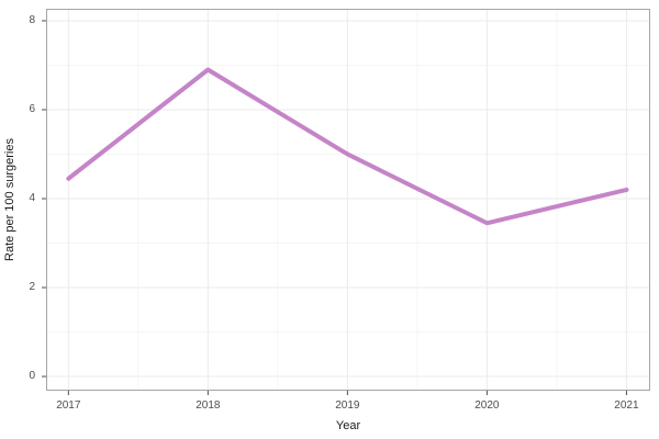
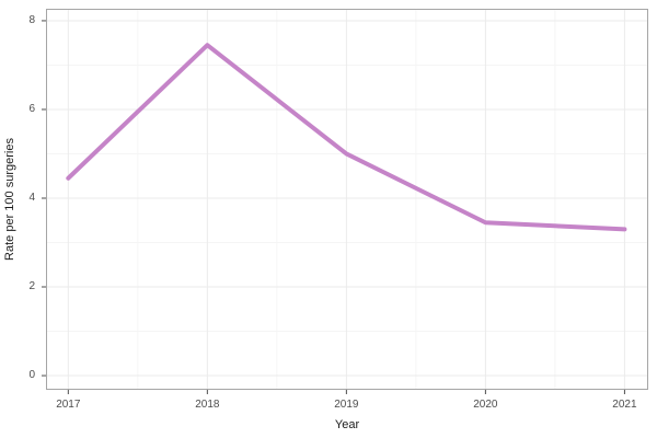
2018: 6.9 -> 7.5
2021: 4.2 -> 3.3
